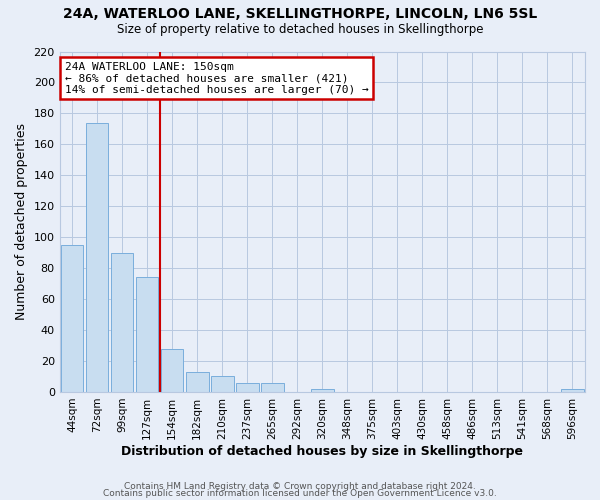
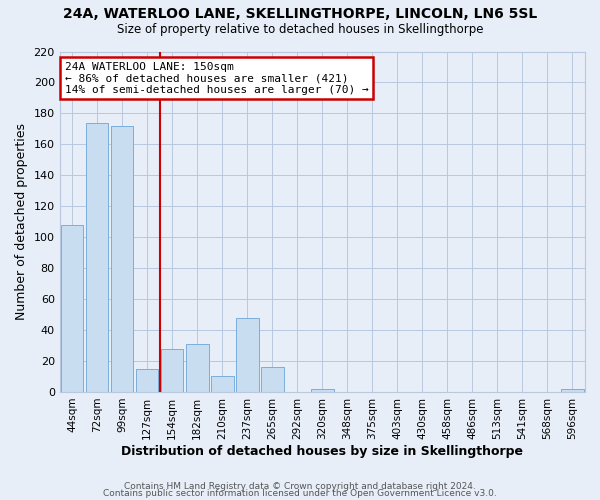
44sqm: 95 -> 108
99sqm: 90 -> 172
127sqm: 74 -> 15
182sqm: 13 -> 31
237sqm: 6 -> 48
265sqm: 6 -> 16
